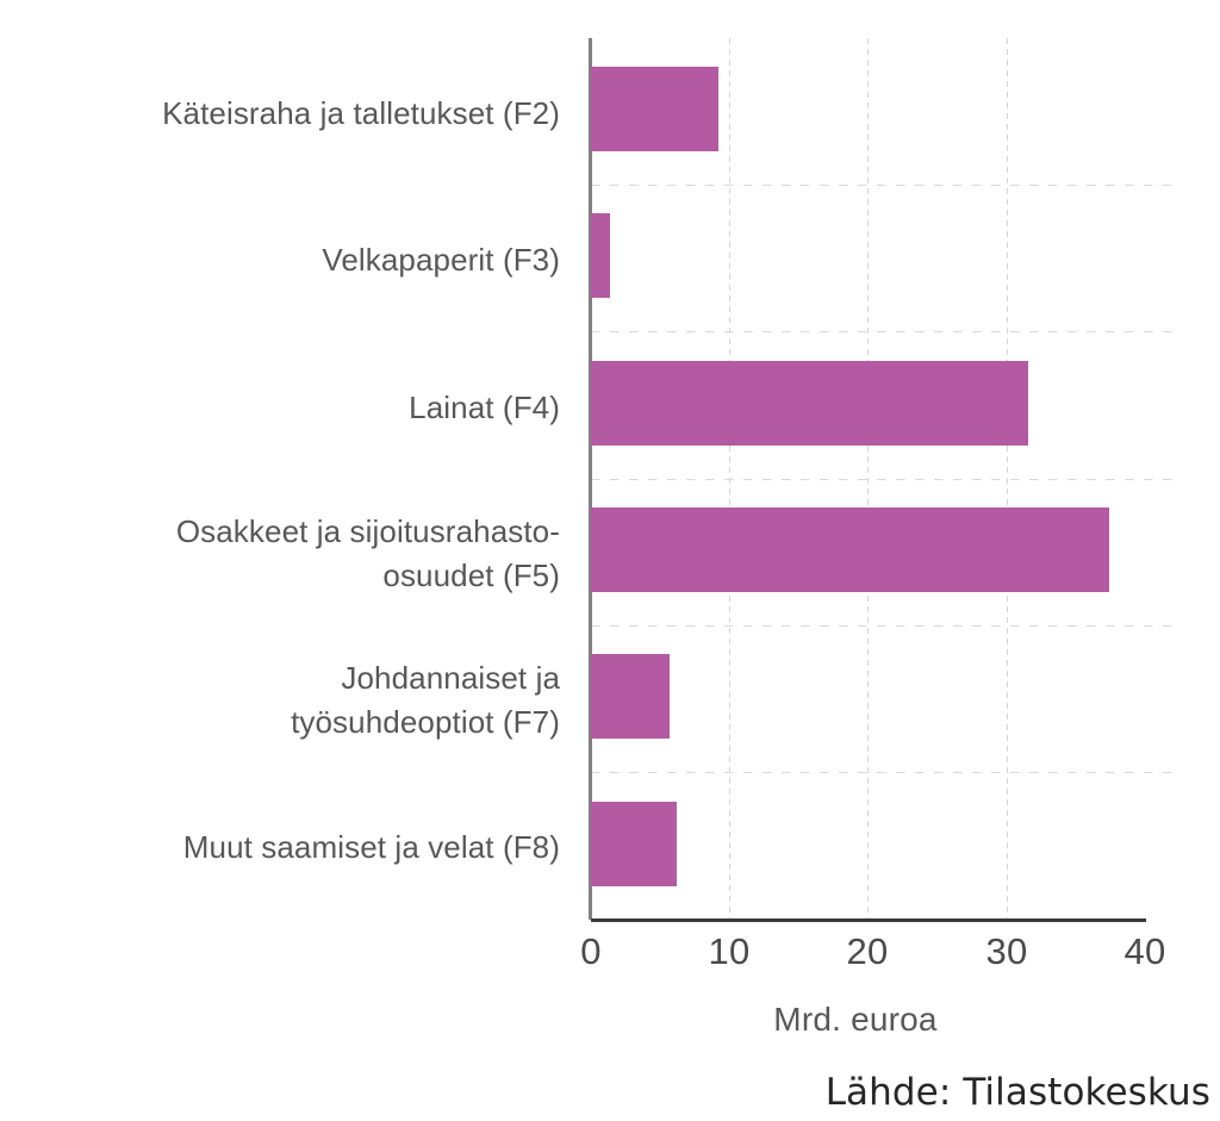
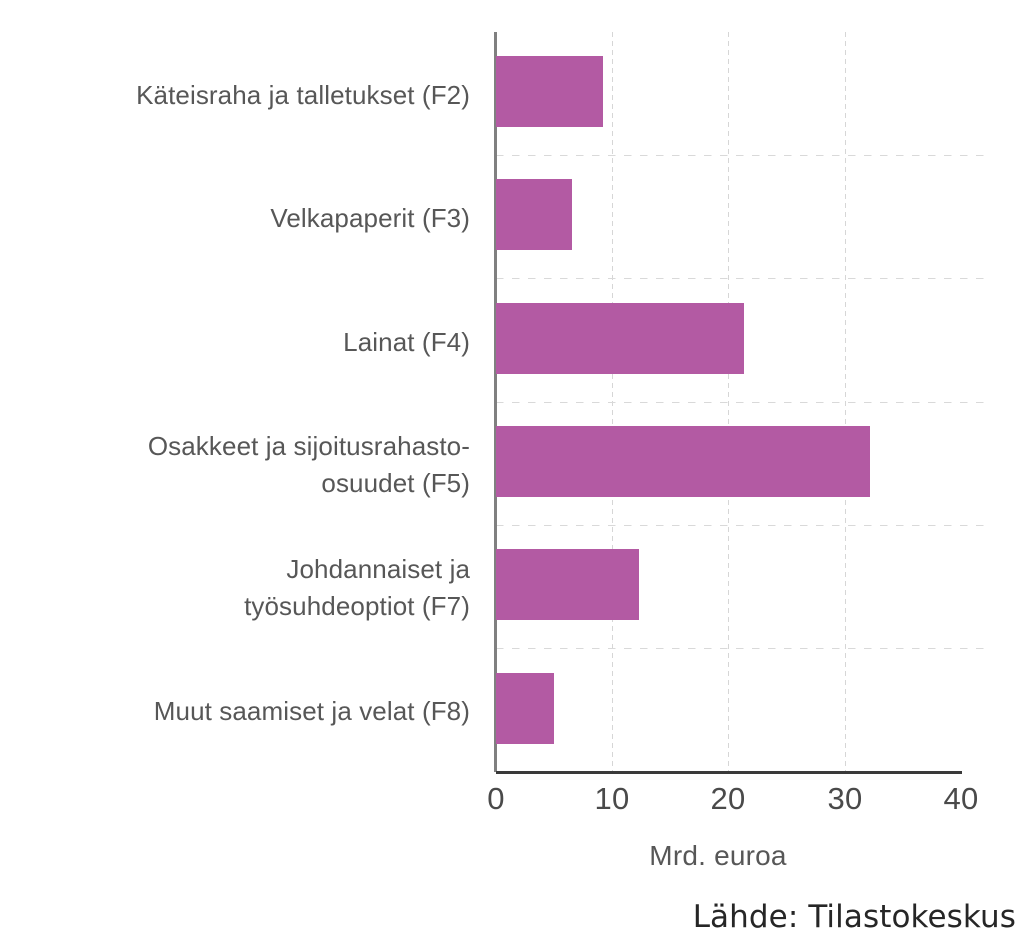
Velkapaperit (F3): 1.4 -> 6.5
Lainat (F4): 31.5 -> 21.3
Osakkeet ja sijoitusrahasto- osuudet (F5): 37.3 -> 32.1
Johdannaiset ja työsuhdeoptiot (F7): 5.7 -> 12.3
Muut saamiset ja velat (F8): 6.2 -> 5.0
